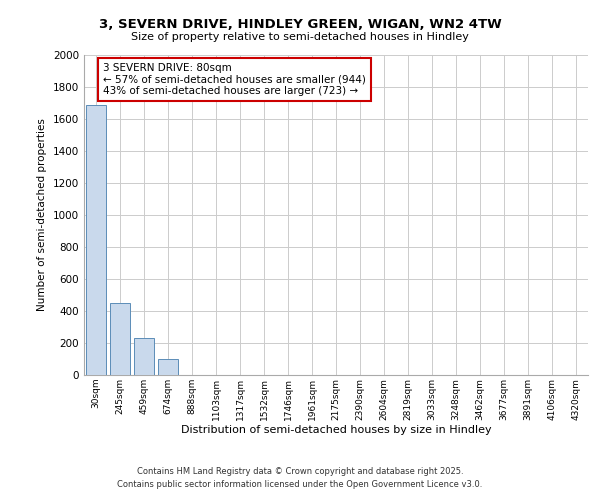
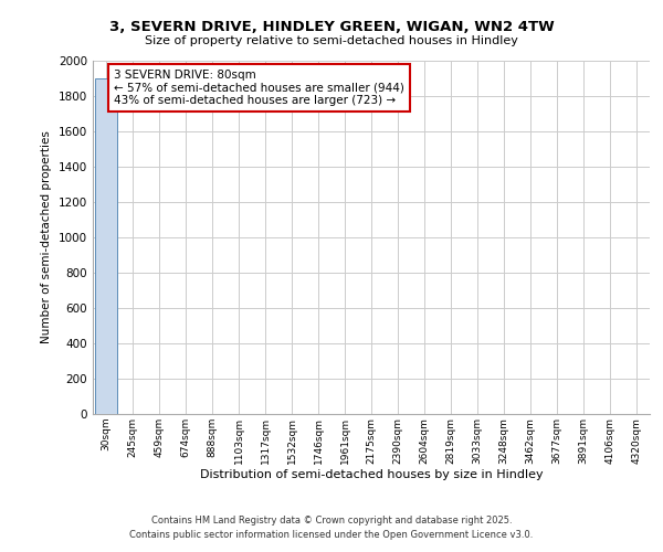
30sqm: 1690 -> 1900
245sqm: 450 -> 0
459sqm: 230 -> 0
674sqm: 100 -> 0
